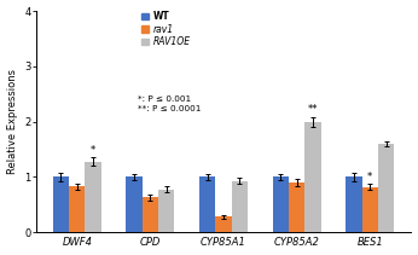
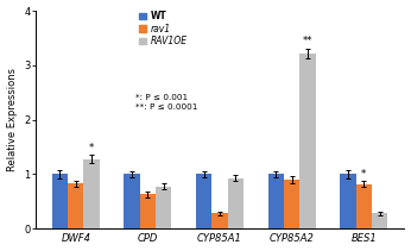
RAV1OE/CYP85A2: 2.00 -> 3.22
RAV1OE/BES1: 1.60 -> 0.28
